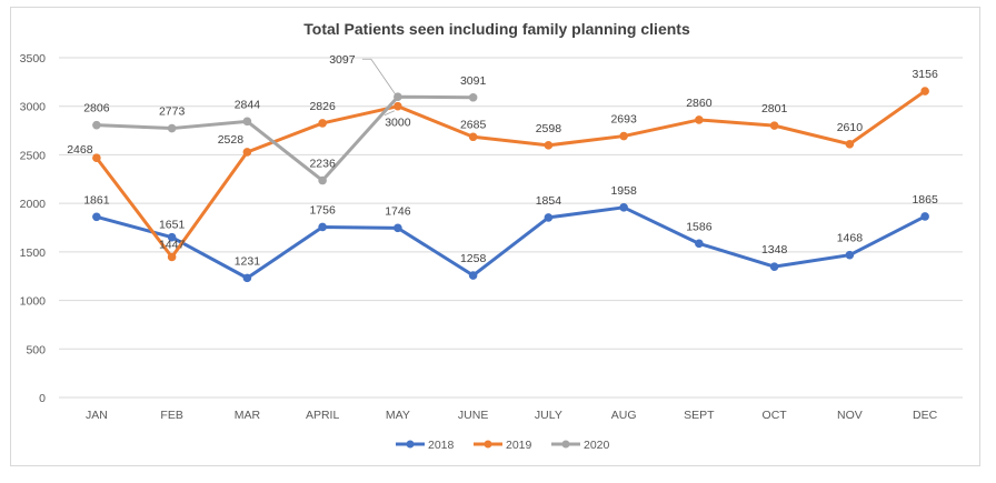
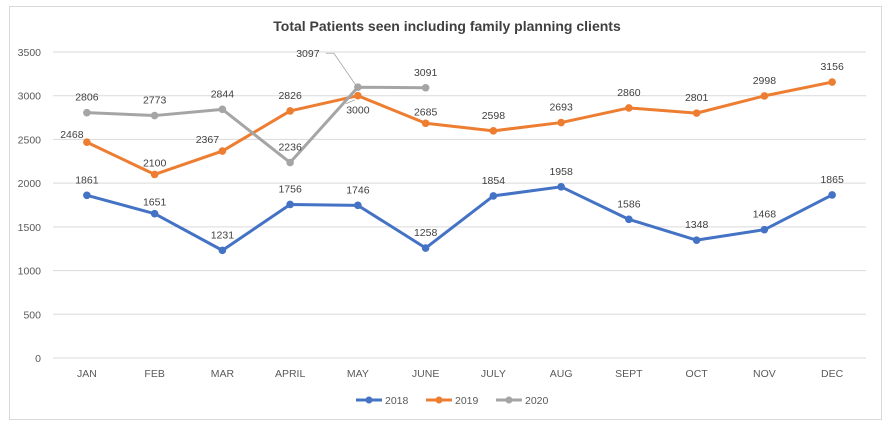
2019/FEB: 1447 -> 2100
2019/MAR: 2528 -> 2367
2019/NOV: 2610 -> 2998
